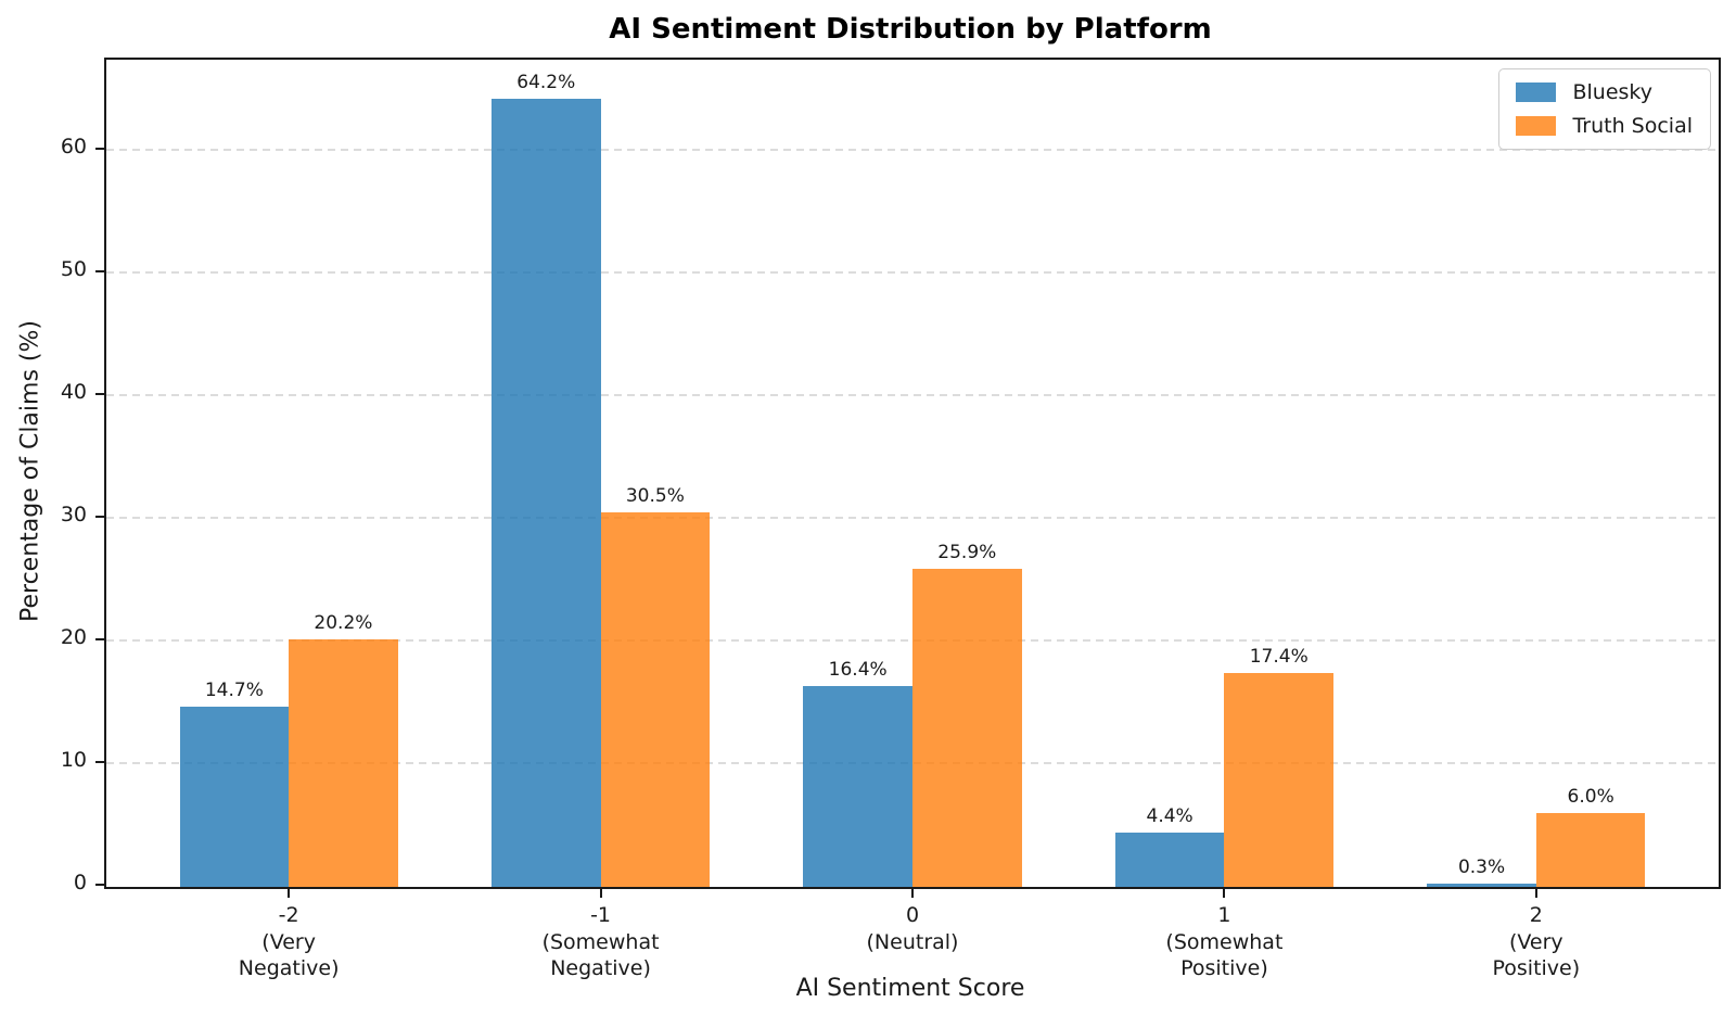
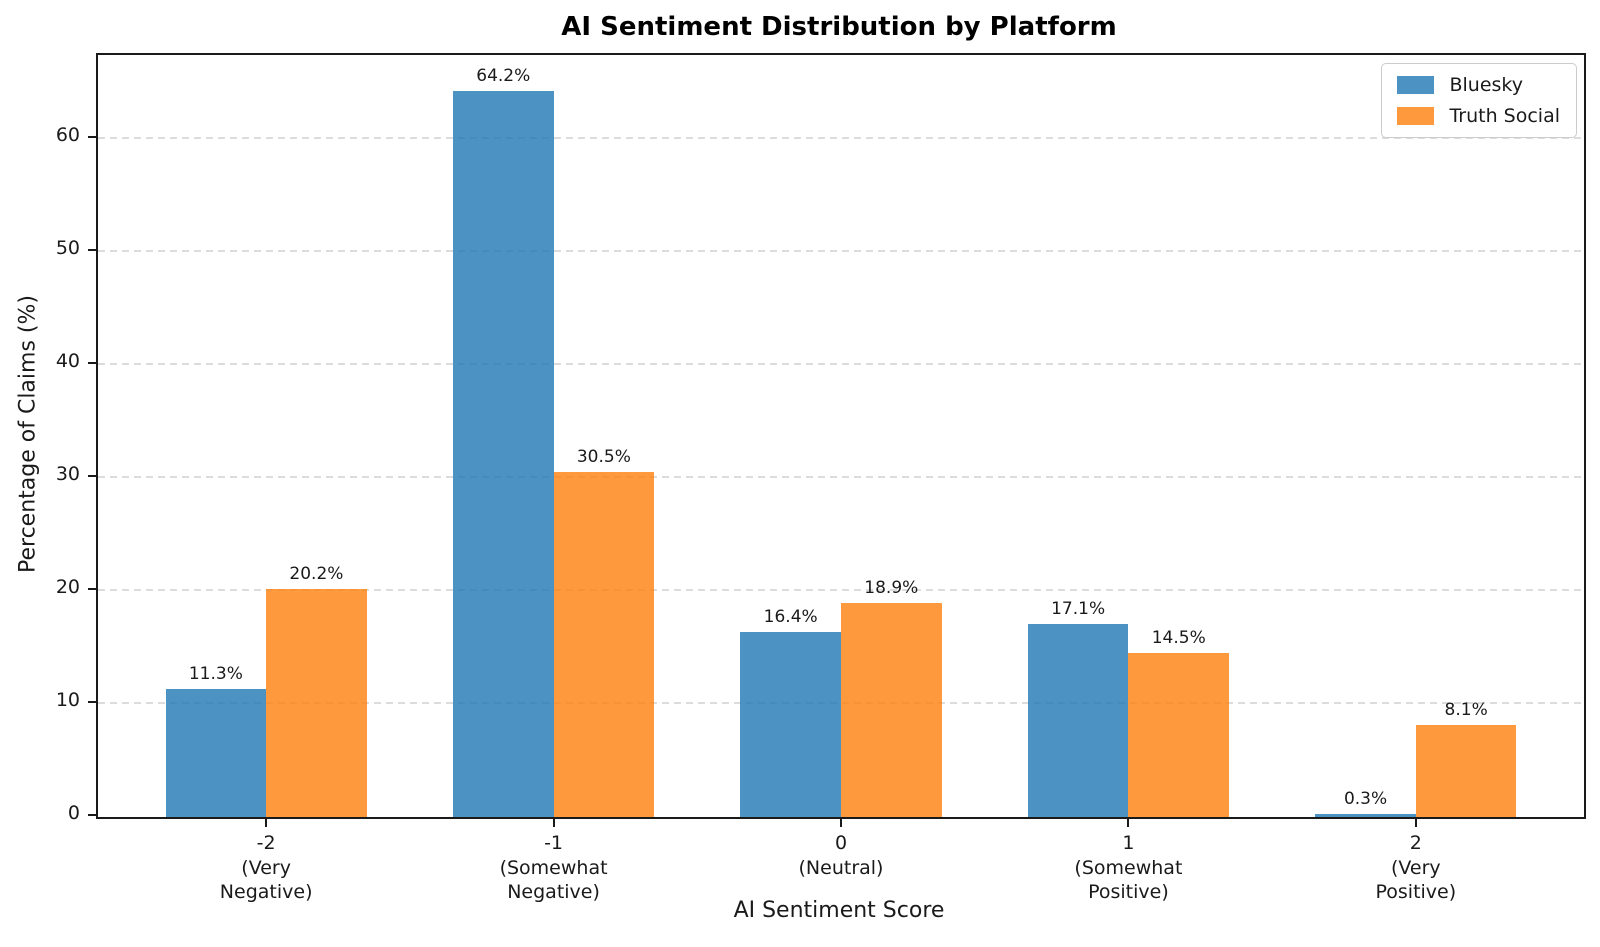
Bluesky/-2 (Very Negative): 14.7% -> 11.3%
Truth Social/0 (Neutral): 25.9% -> 18.9%
Bluesky/1 (Somewhat Positive): 4.4% -> 17.1%
Truth Social/1 (Somewhat Positive): 17.4% -> 14.5%
Truth Social/2 (Very Positive): 6.0% -> 8.1%
